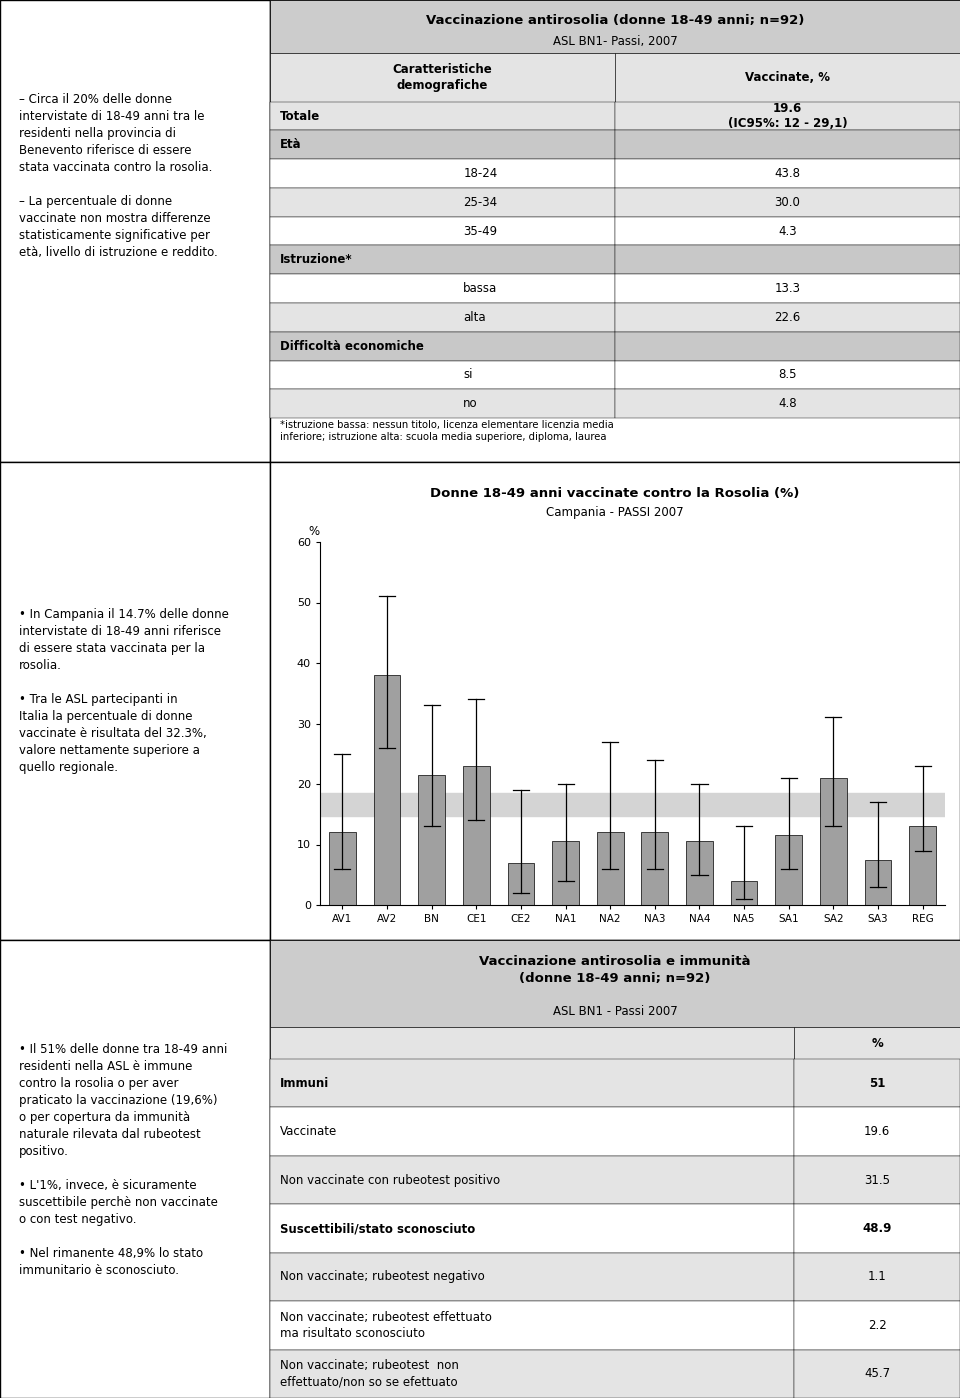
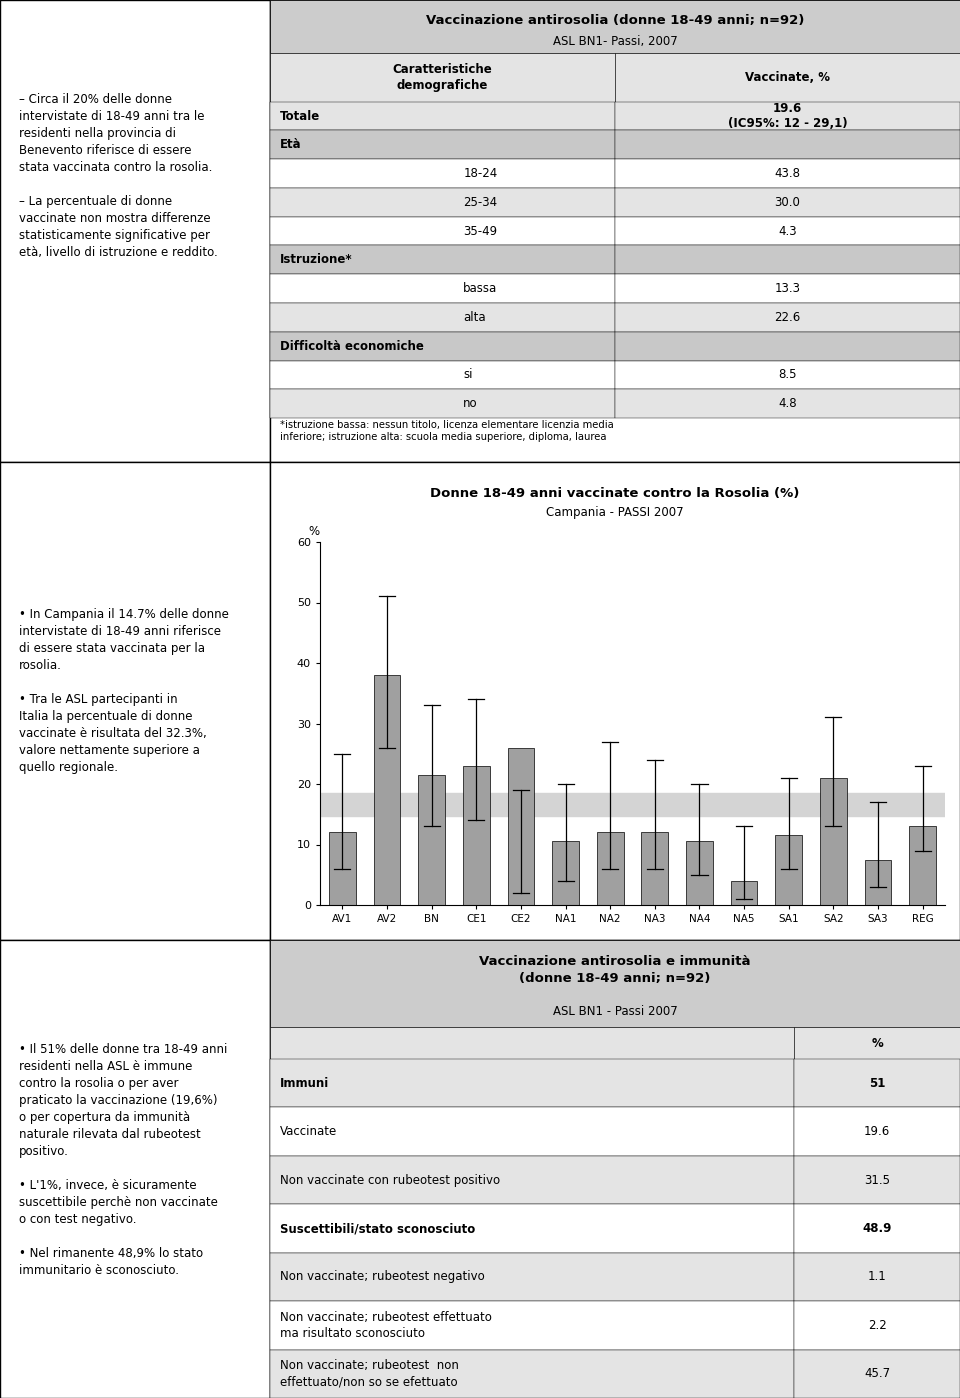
CE2: 7.0 -> 26.0
